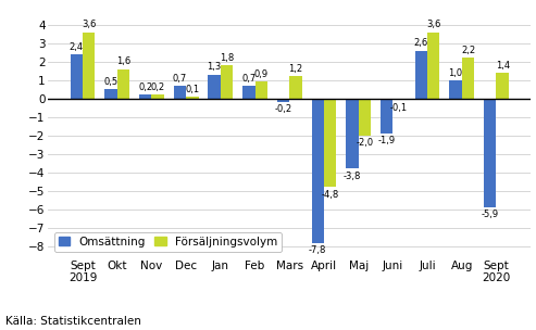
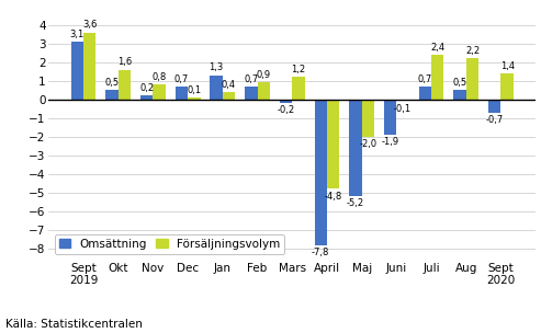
Omsättning/Sept 2019: 2,4 -> 3,1
Försäljningsvolym/Nov: 0,2 -> 0,8
Försäljningsvolym/Jan: 1,8 -> 0,4
Omsättning/Maj: -3,8 -> -5,2
Omsättning/Juli: 2,6 -> 0,7
Försäljningsvolym/Juli: 3,6 -> 2,4
Omsättning/Aug: 1,0 -> 0,5
Omsättning/Sept 2020: -5,9 -> -0,7
